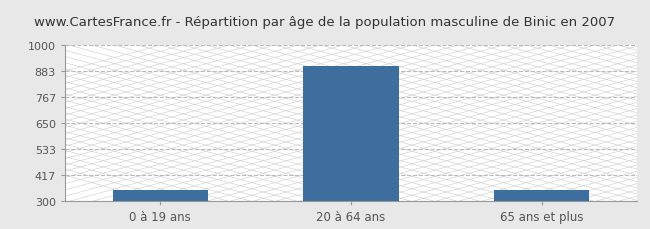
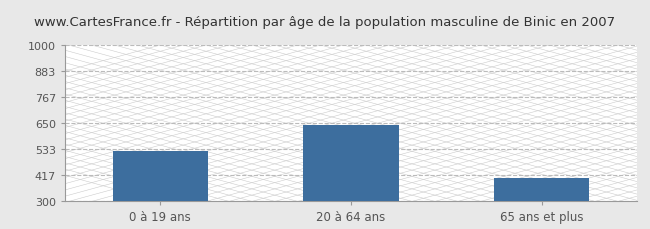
0 à 19 ans: 350 -> 525
20 à 64 ans: 905 -> 640
65 ans et plus: 350 -> 405
